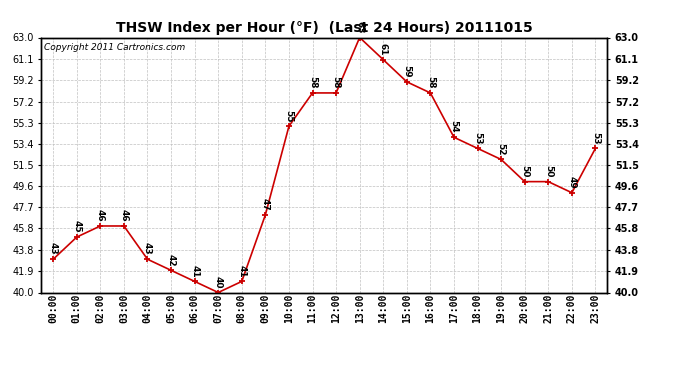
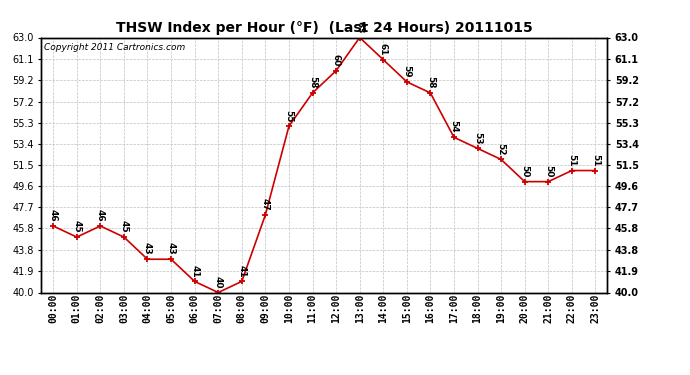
00:00: 43 -> 46
03:00: 46 -> 45
05:00: 42 -> 43
12:00: 58 -> 60
22:00: 49 -> 51
23:00: 53 -> 51
